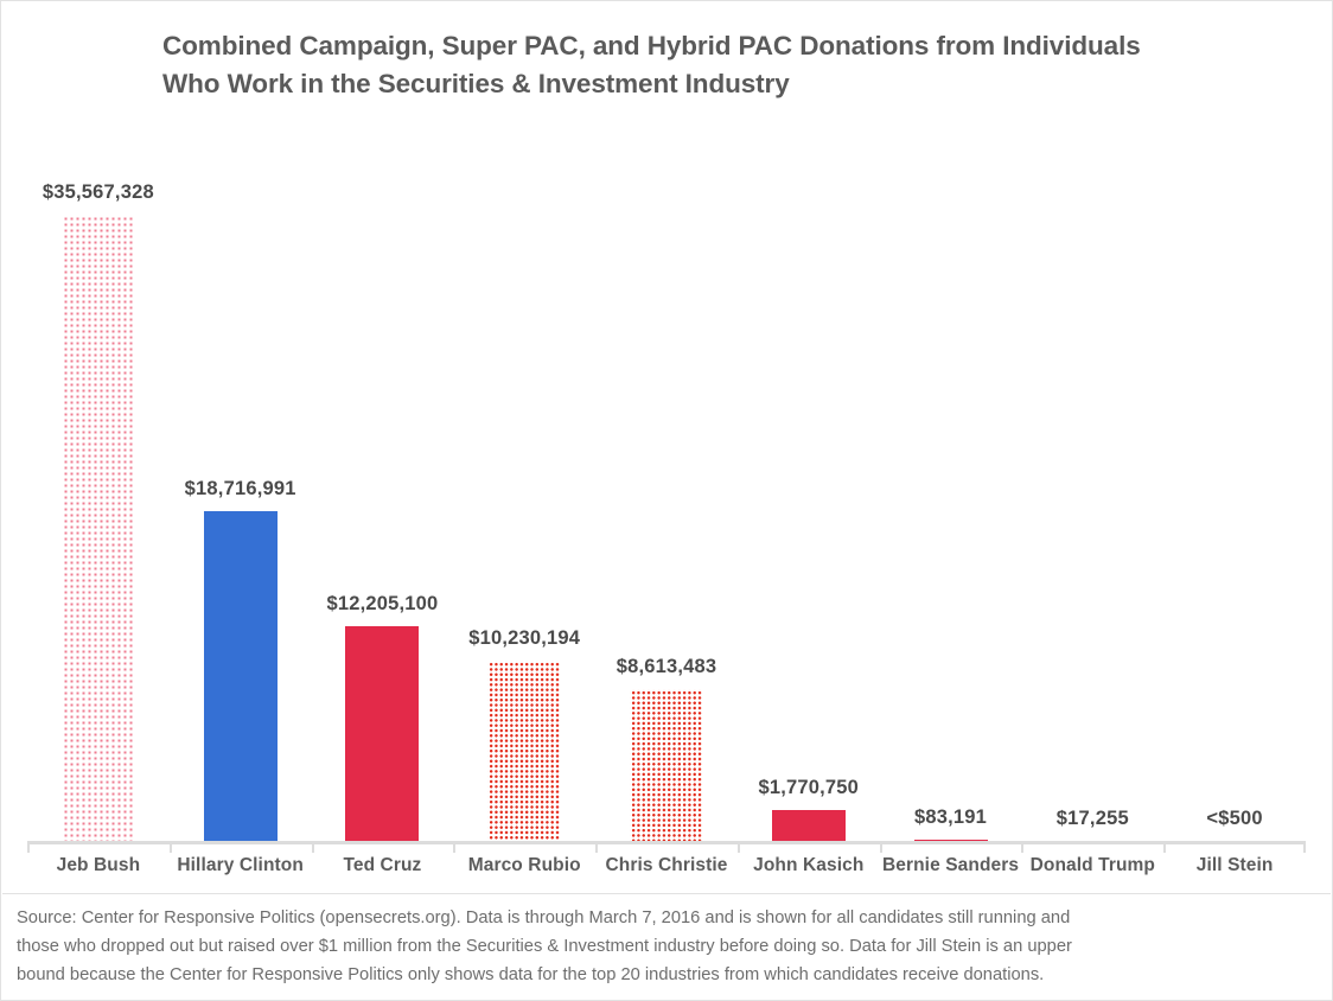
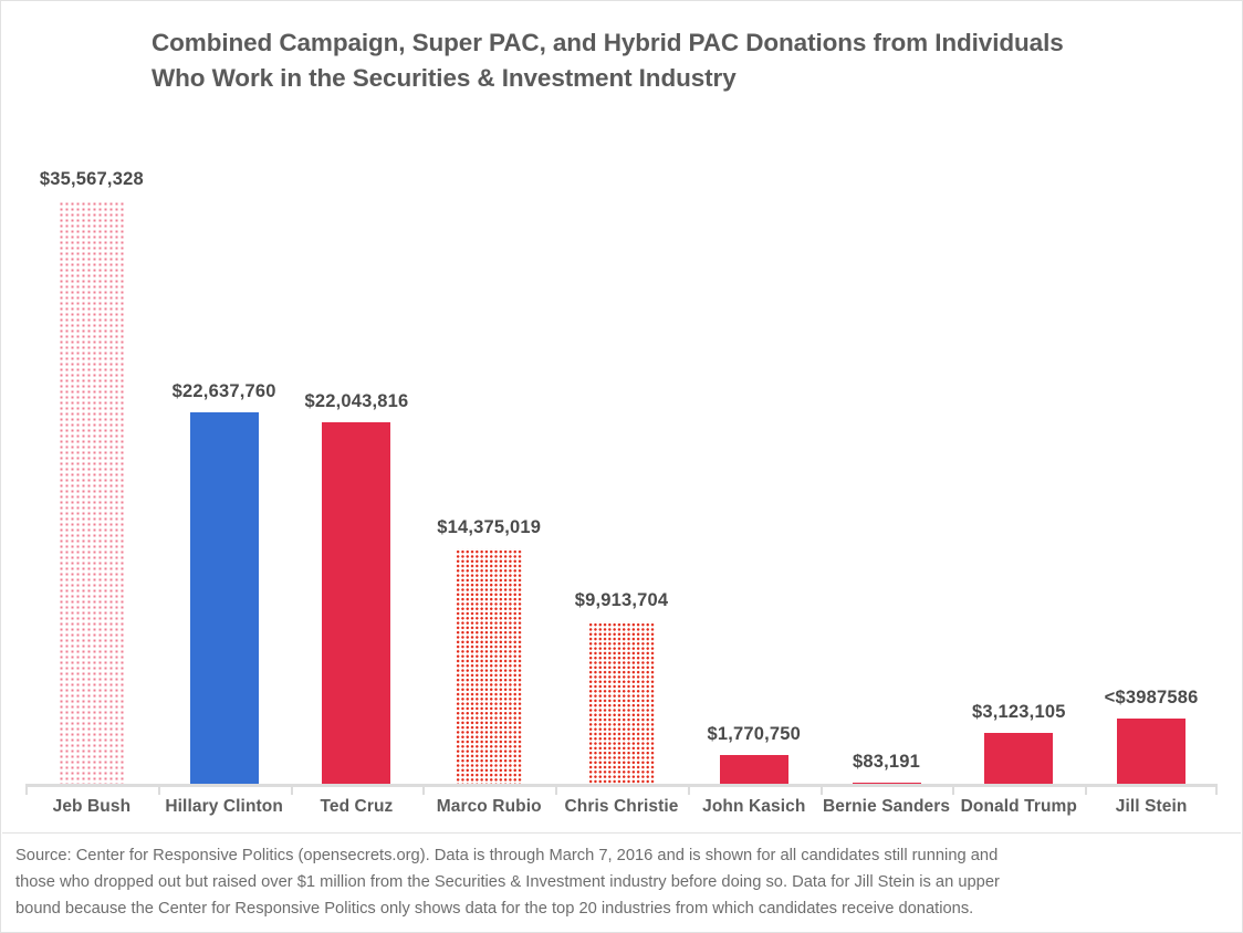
Hillary Clinton: $18,716,991 -> $22,637,760
Ted Cruz: $12,205,100 -> $22,043,816
Marco Rubio: $10,230,194 -> $14,375,019
Chris Christie: $8,613,483 -> $9,913,704
Donald Trump: $17,255 -> $3,123,105
Jill Stein: 500 -> 3987586
